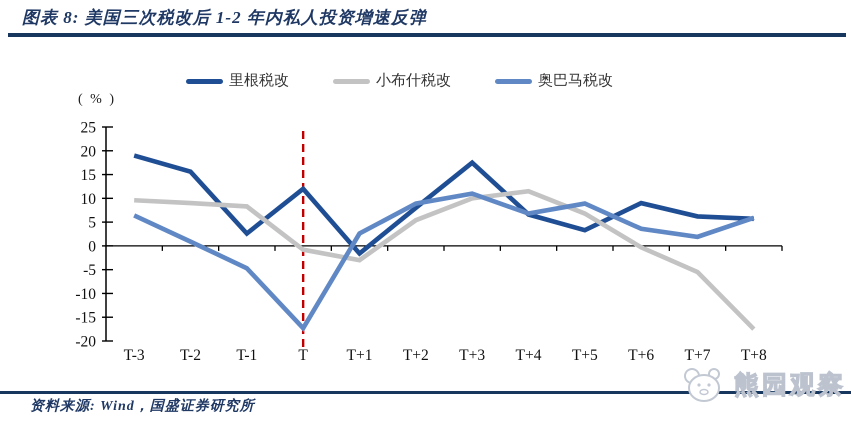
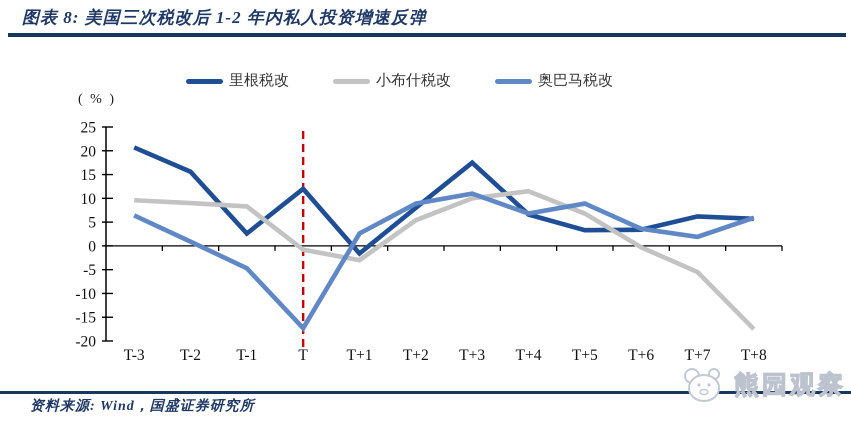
里根税改/T-3: 19 -> 21
里根税改/T+6: 9 -> 3
